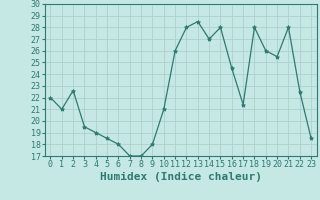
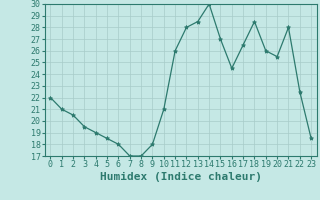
2: 22.6 -> 20.5
14: 27.0 -> 30.0
15: 28.0 -> 27.0
17: 21.4 -> 26.5
18: 28.0 -> 28.5
